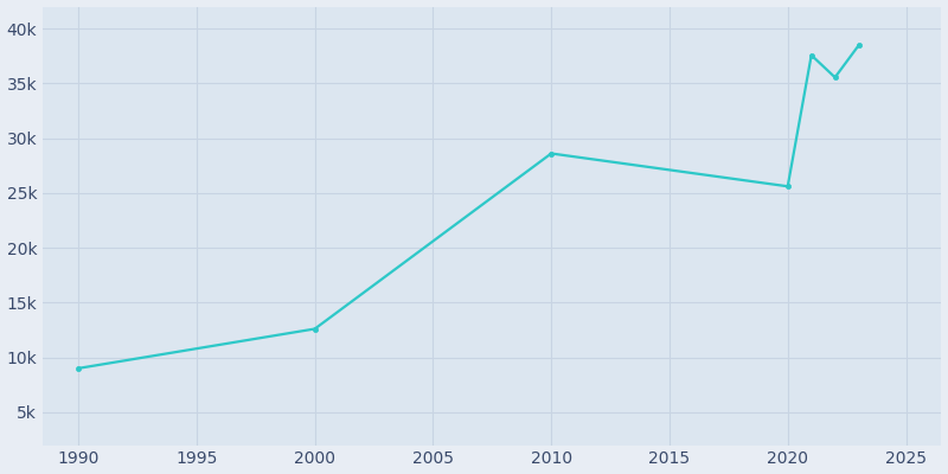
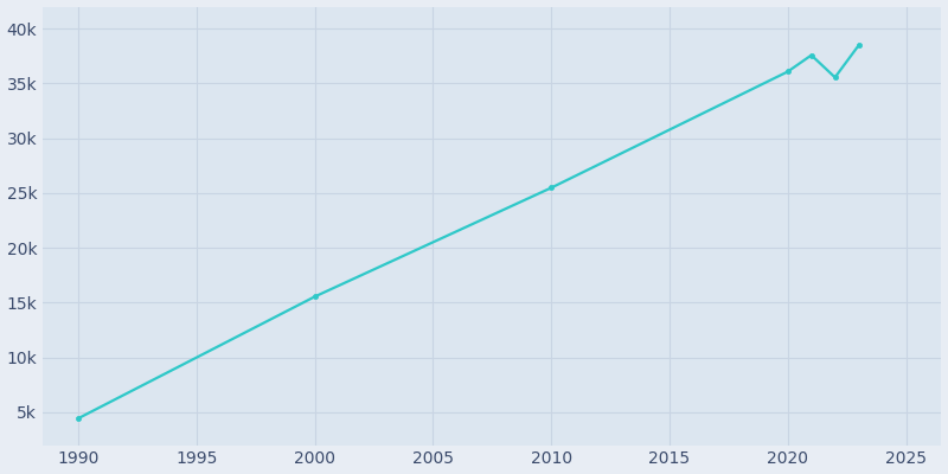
1990: 9.0k -> 4.4k
2000: 12.6k -> 15.5k
2010: 28.6k -> 25.5k
2020: 25.6k -> 36.1k
